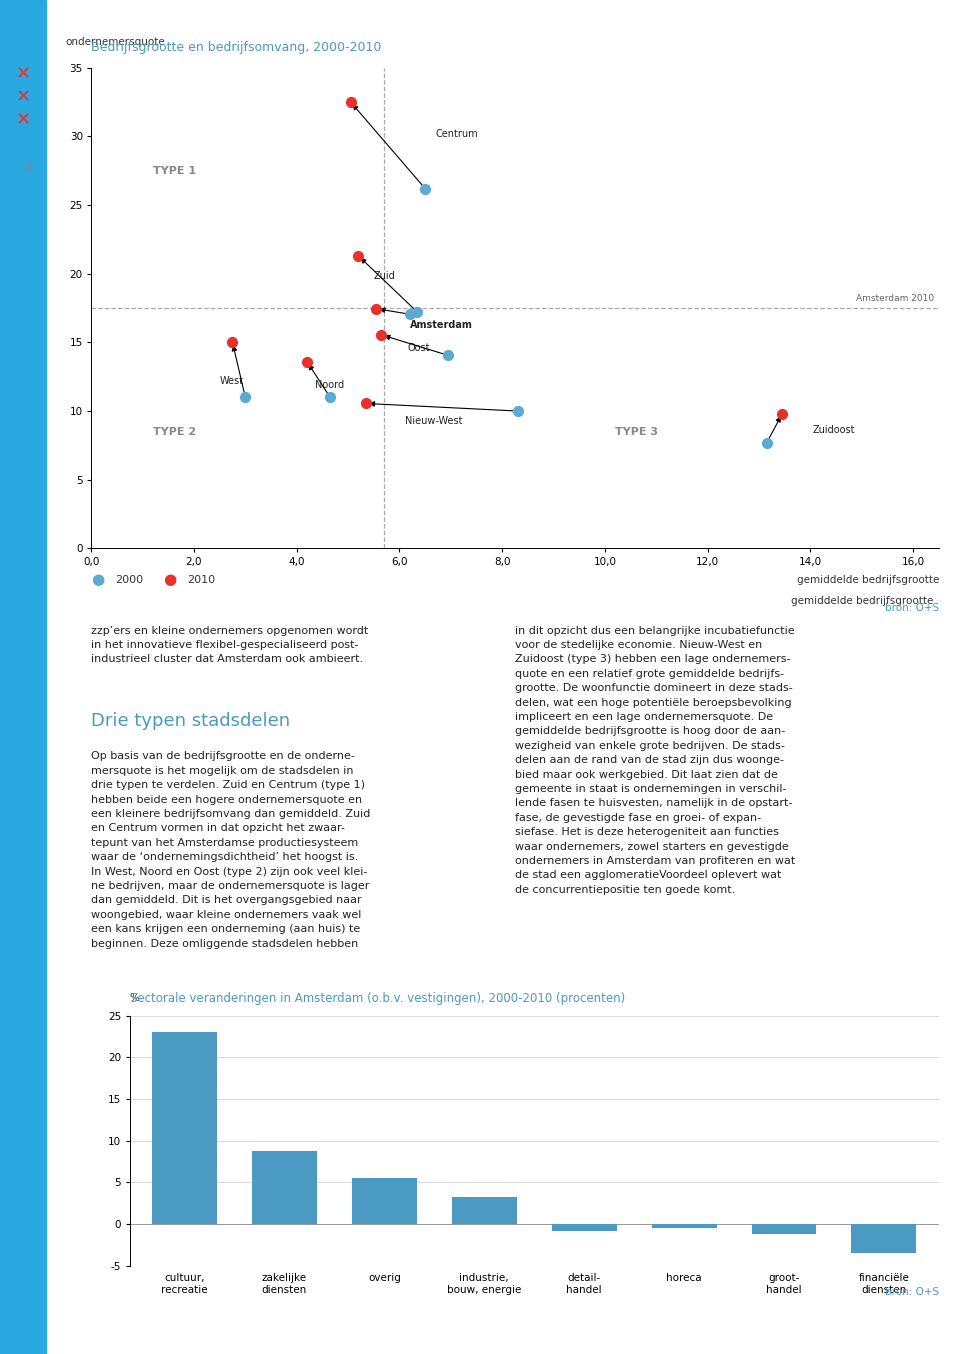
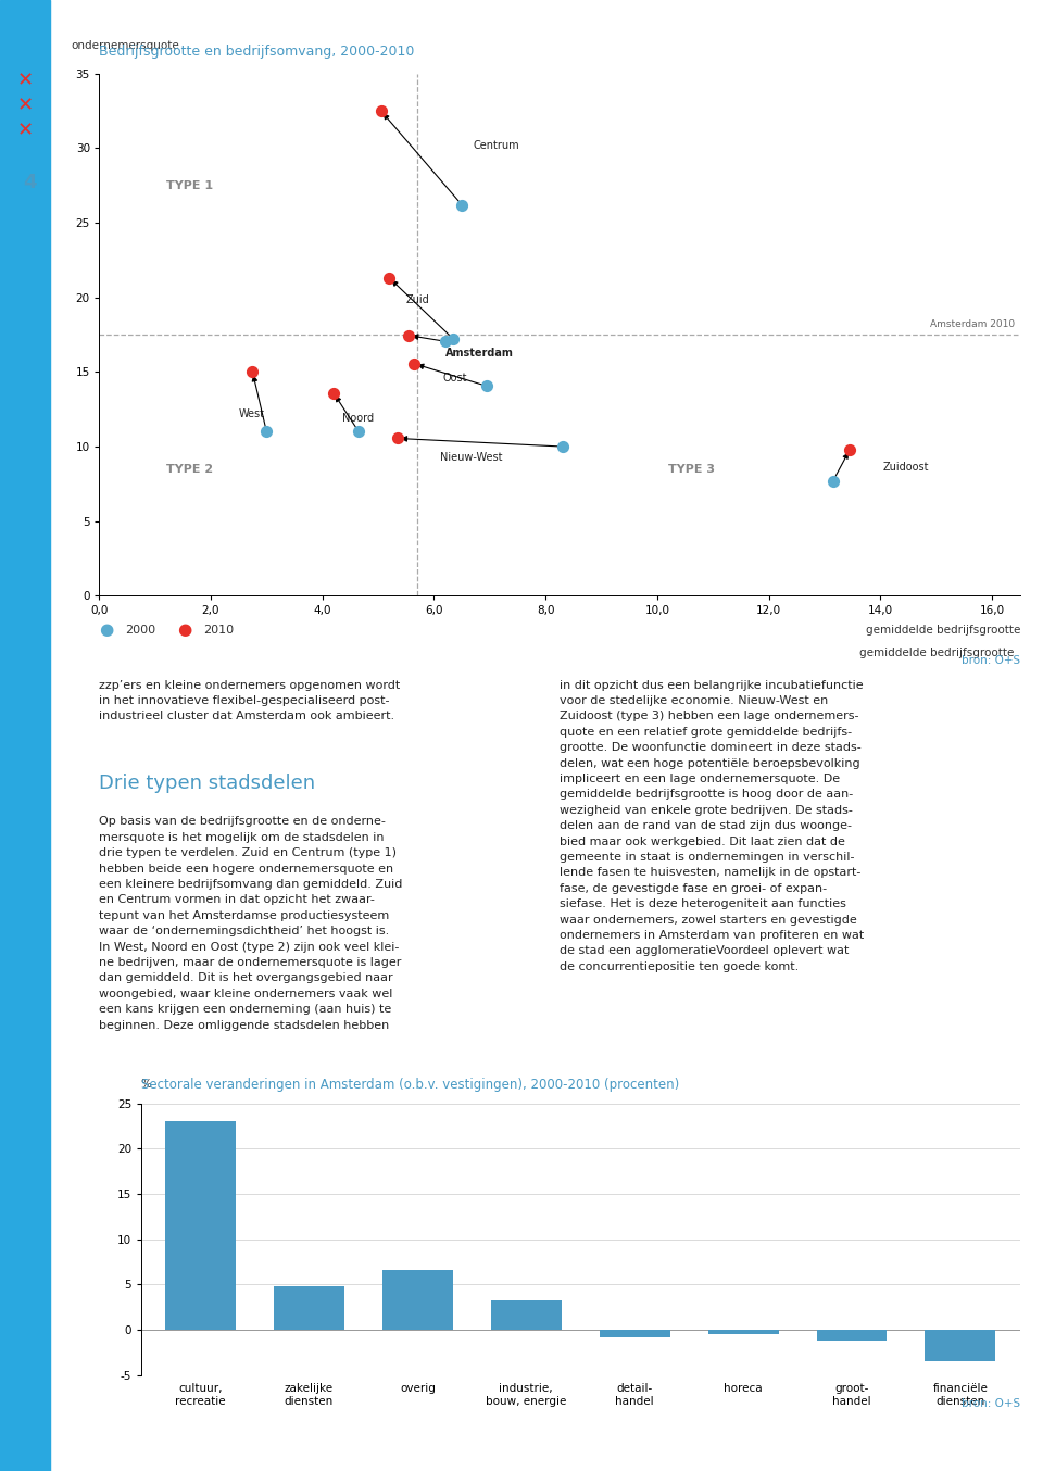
zakelijke diensten: 8.8 -> 4.8
overig: 5.5 -> 6.6
